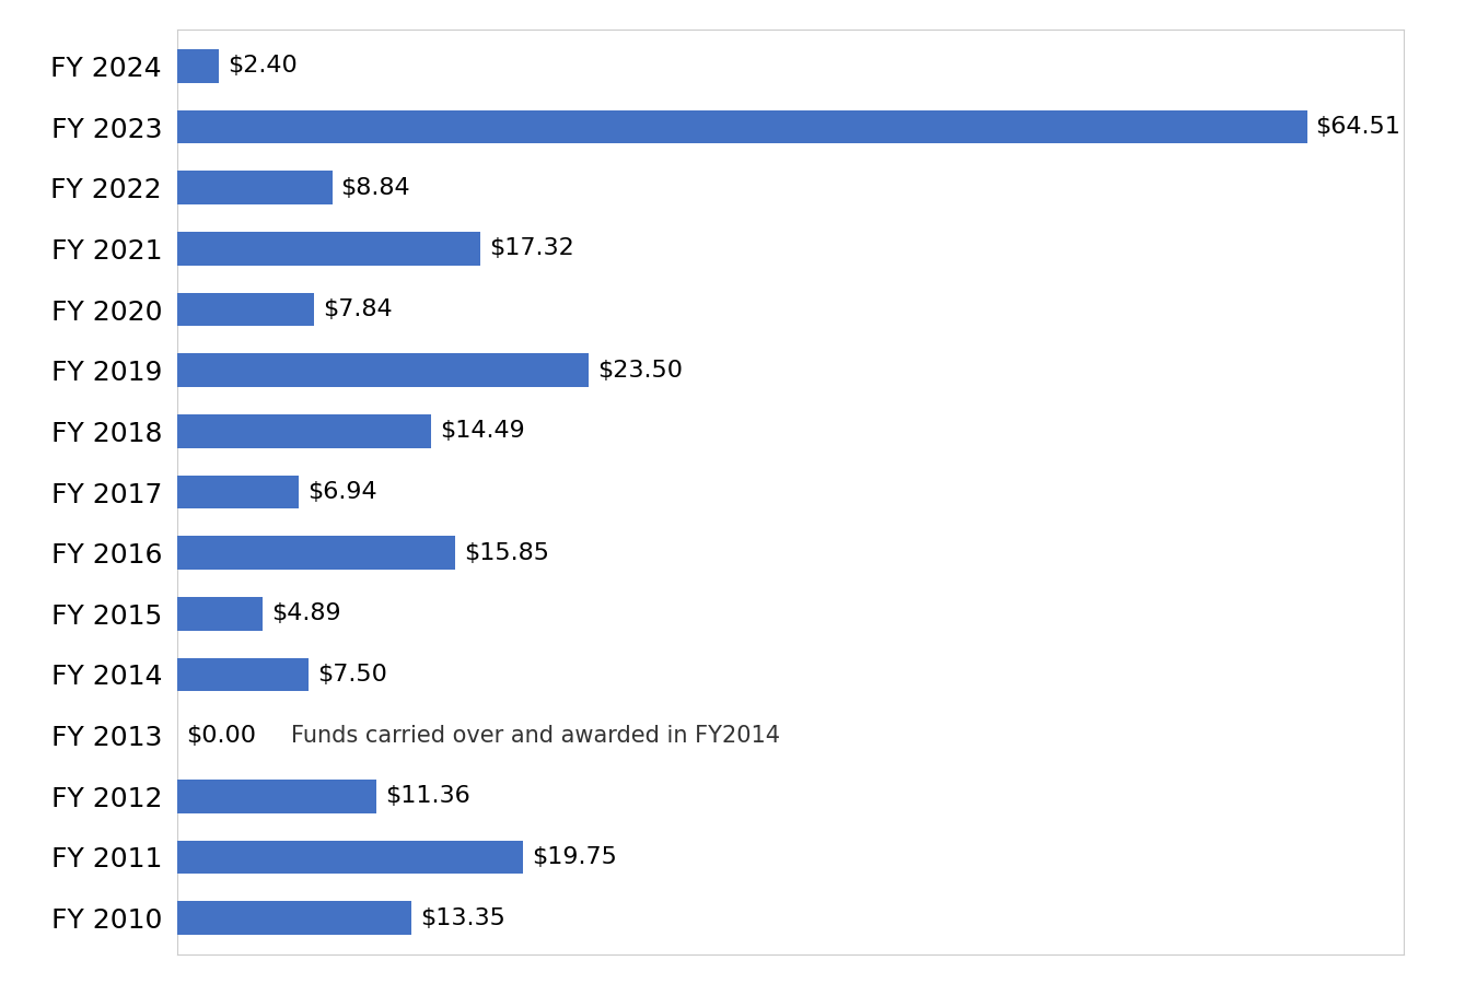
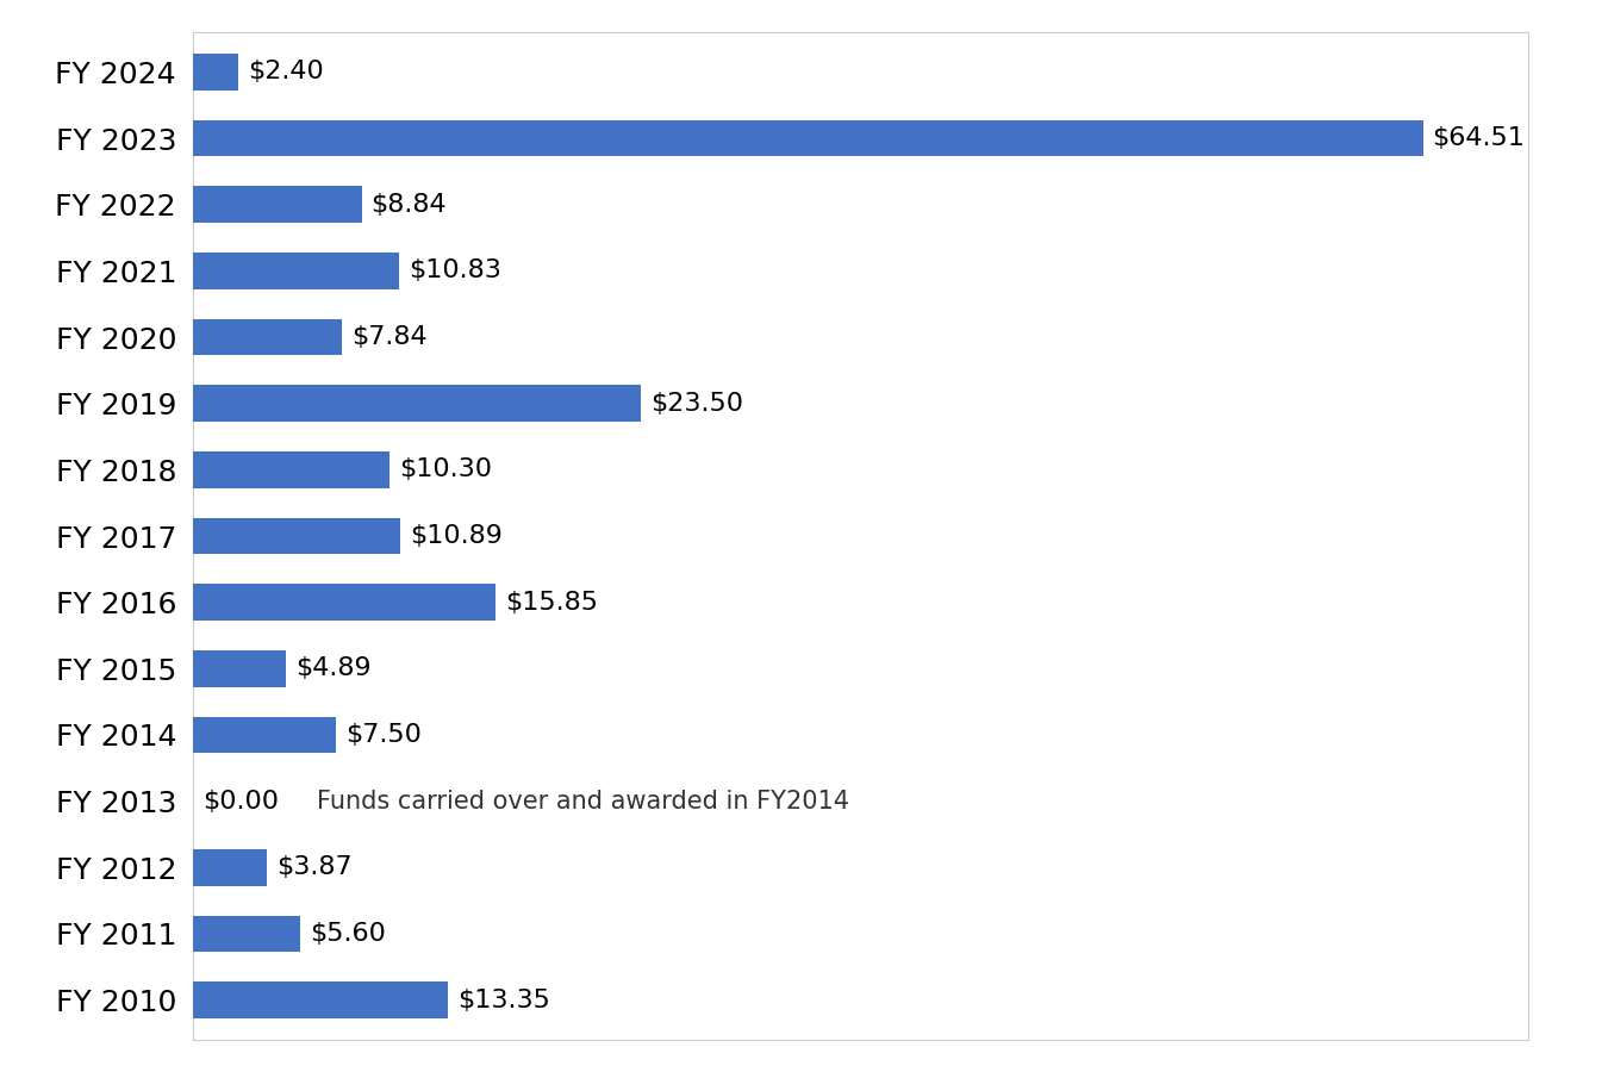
FY 2021: $17.32 -> $10.83
FY 2018: $14.49 -> $10.30
FY 2017: $6.94 -> $10.89
FY 2012: $11.36 -> $3.87
FY 2011: $19.75 -> $5.60
